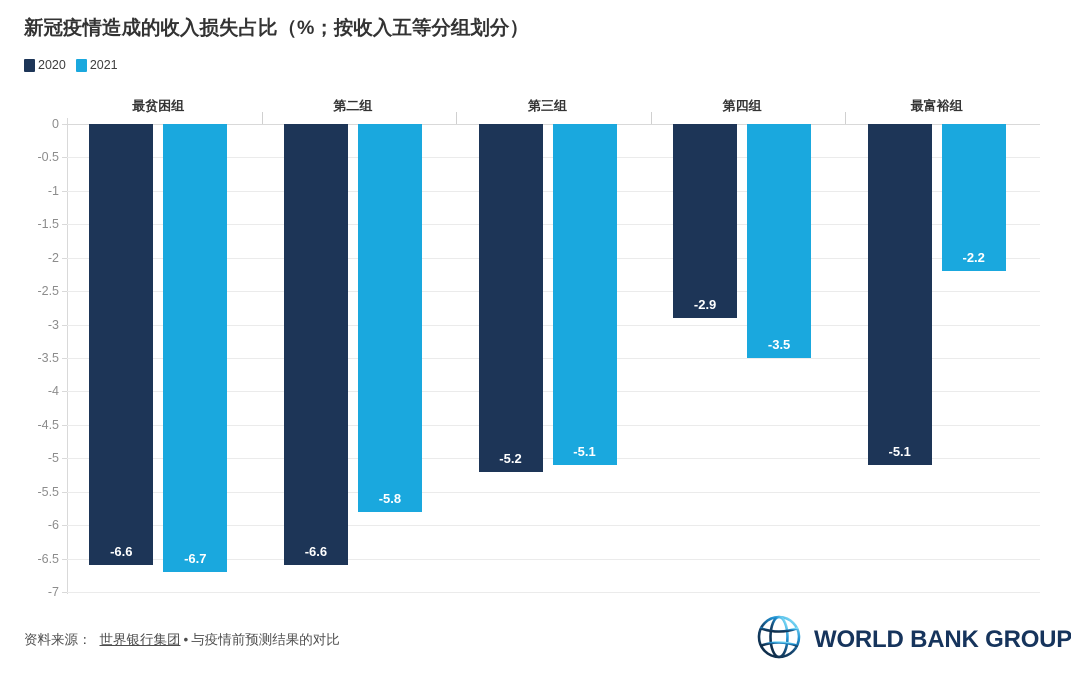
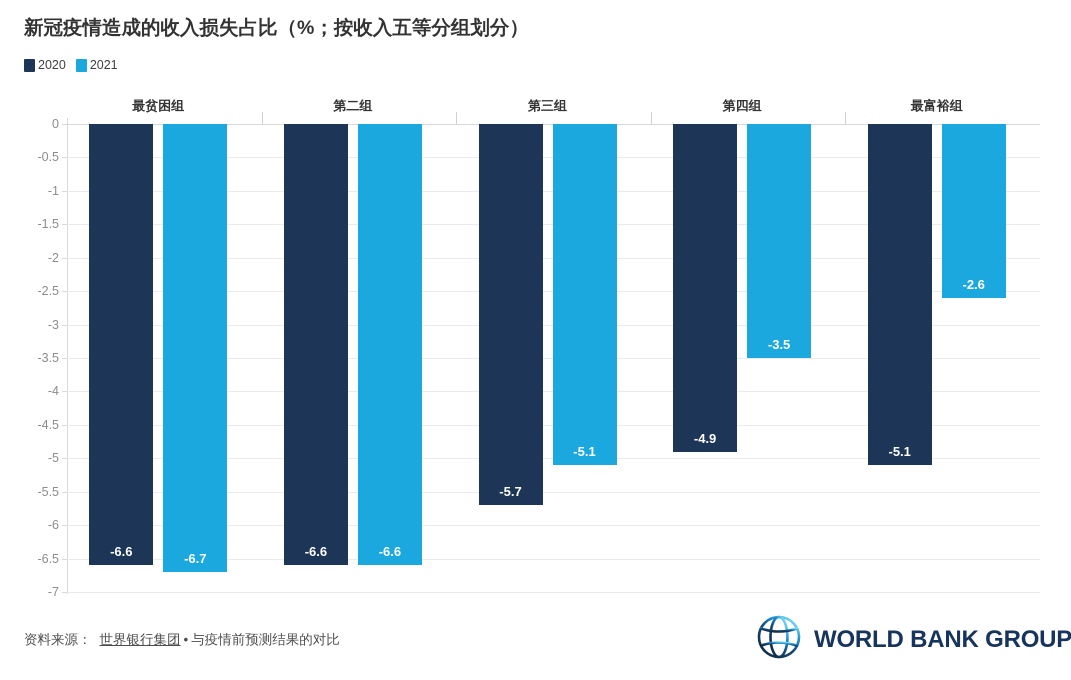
2021/第二组: -5.8 -> -6.6
2020/第三组: -5.2 -> -5.7
2020/第四组: -2.9 -> -4.9
2021/最富裕组: -2.2 -> -2.6
